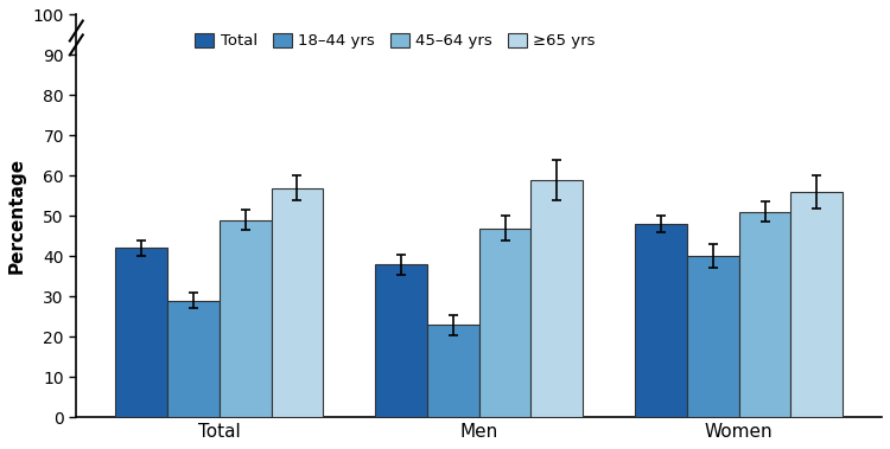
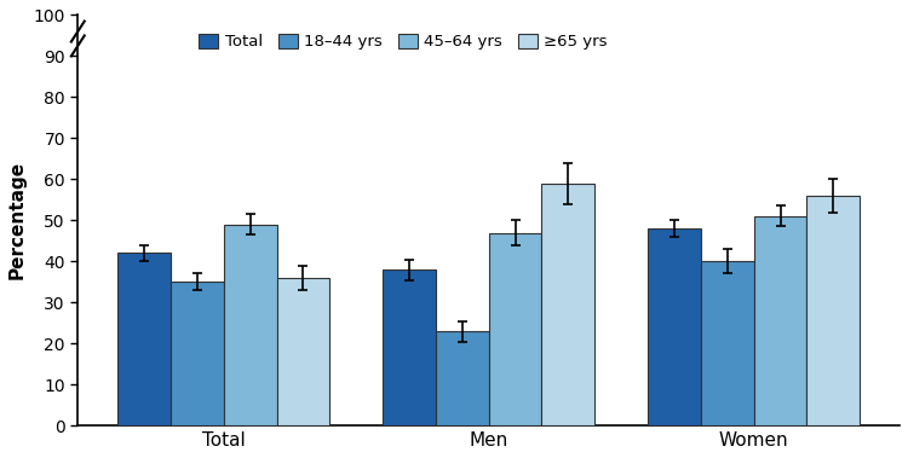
18–44 yrs/Total: 29 -> 35
≥65 yrs/Total: 57 -> 36
